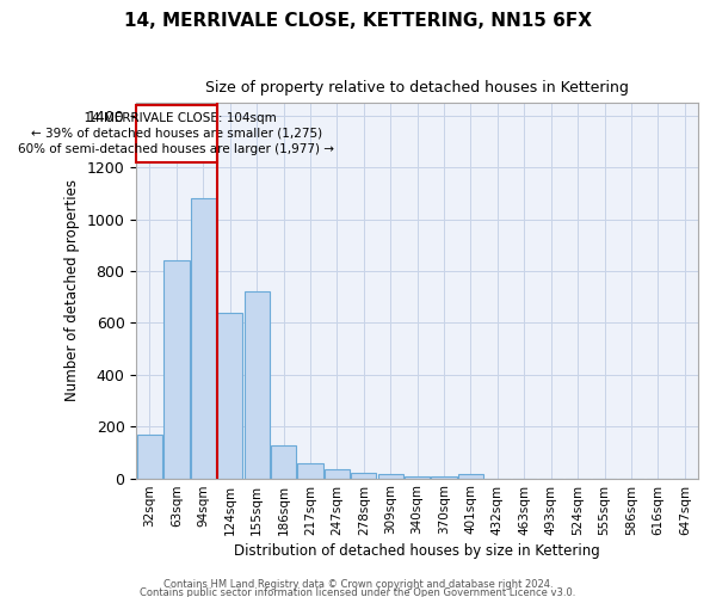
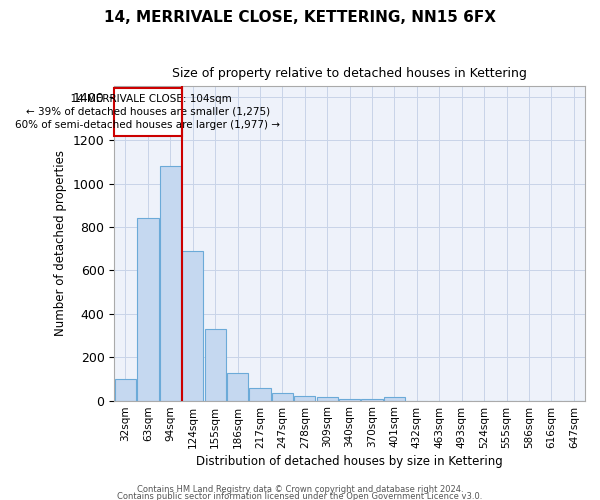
32sqm: 170 -> 100
124sqm: 640 -> 690
155sqm: 720 -> 330
